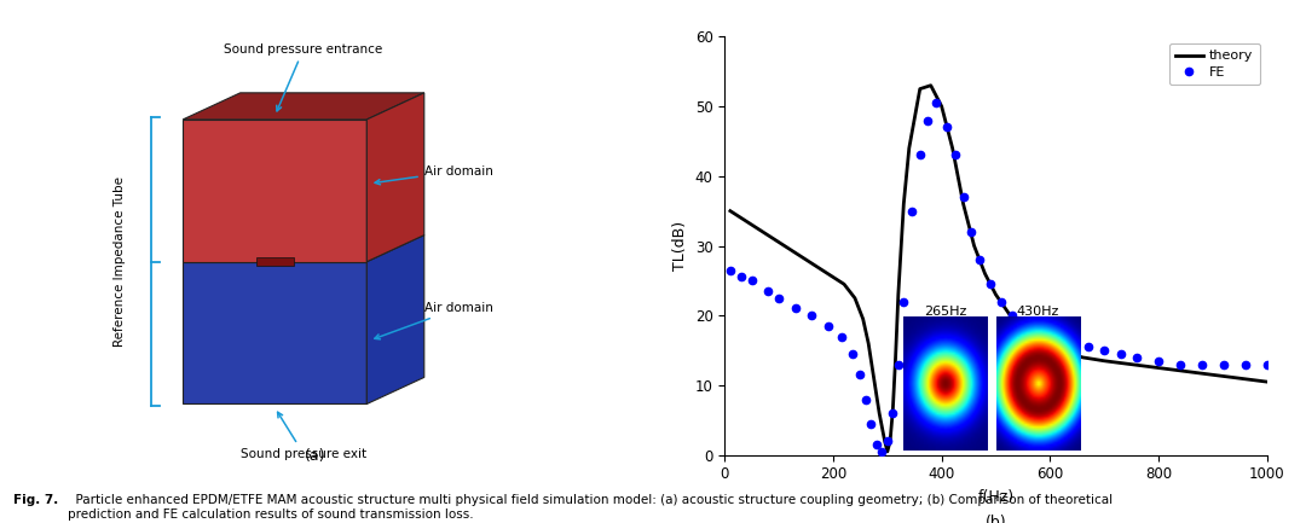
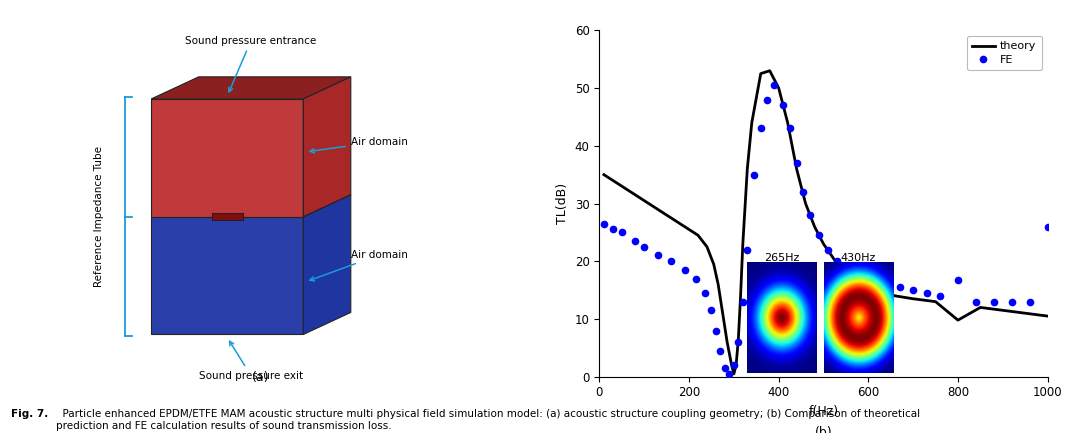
theory/800: 12.5 -> 9.8
FE/800: 13.5 -> 16.8
FE/1000: 13.0 -> 26.0
